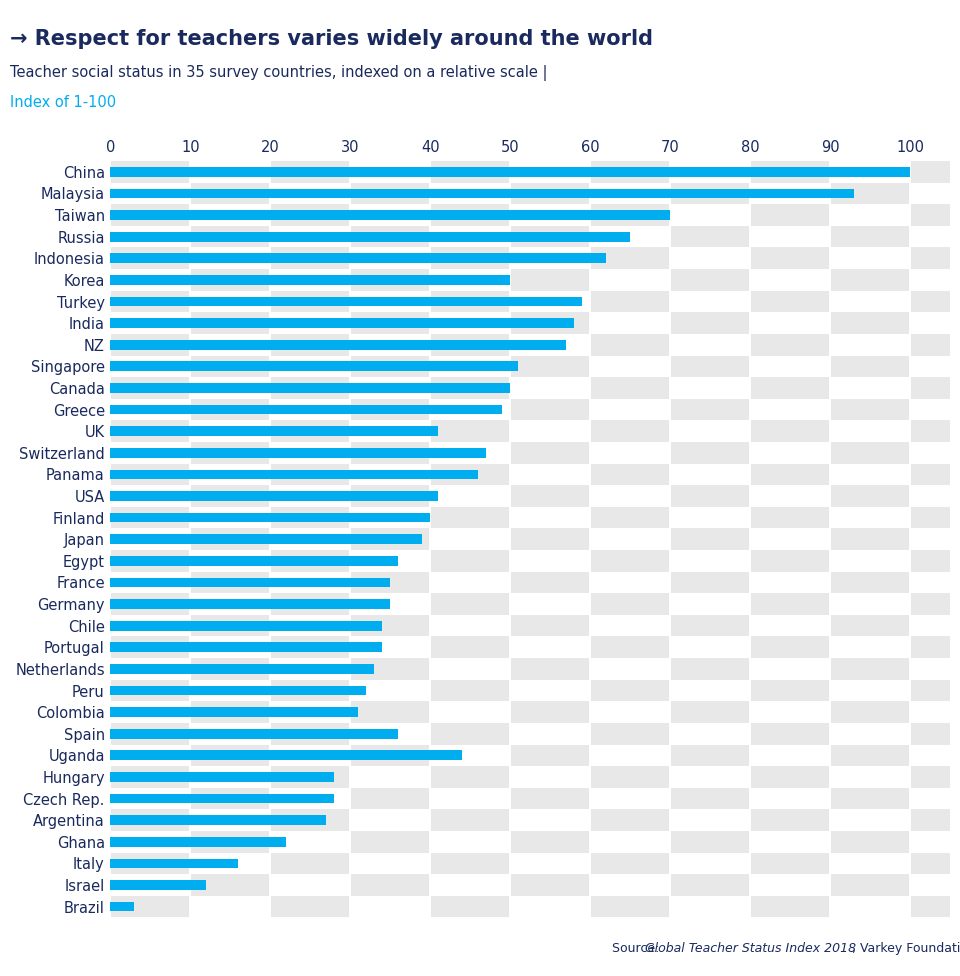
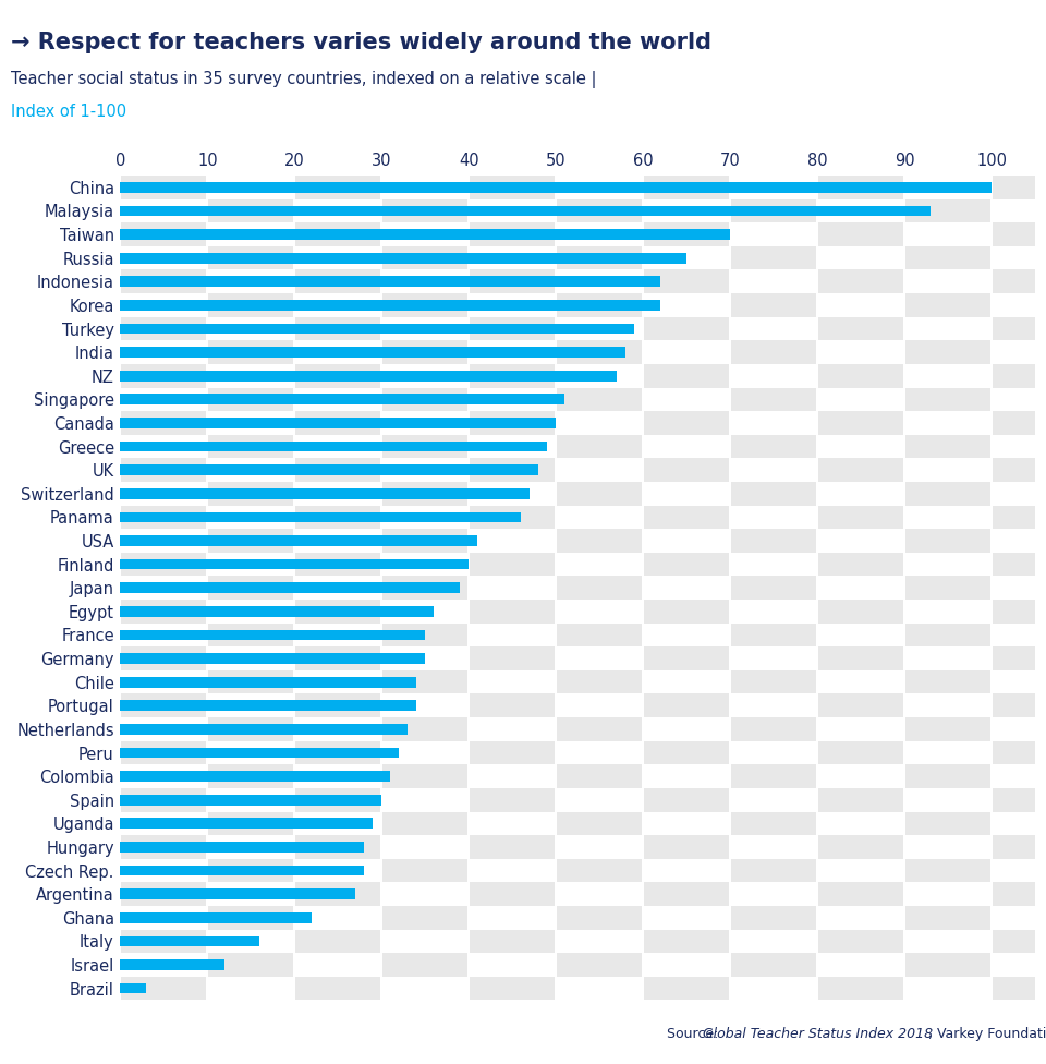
Korea: 50 -> 62
UK: 41 -> 48
Spain: 36 -> 30
Uganda: 44 -> 29
